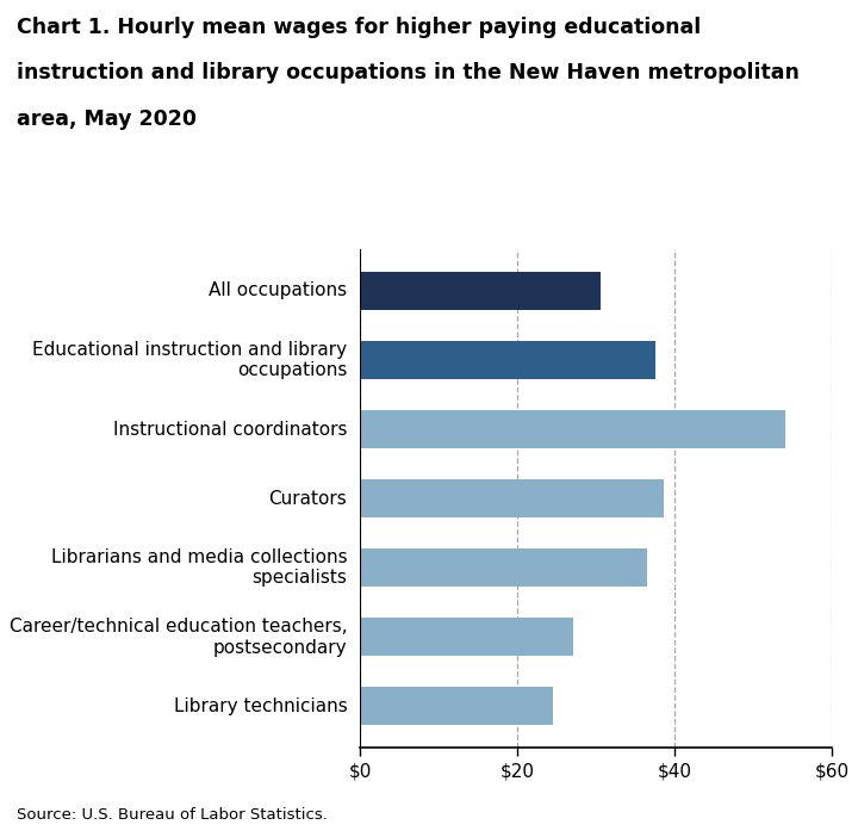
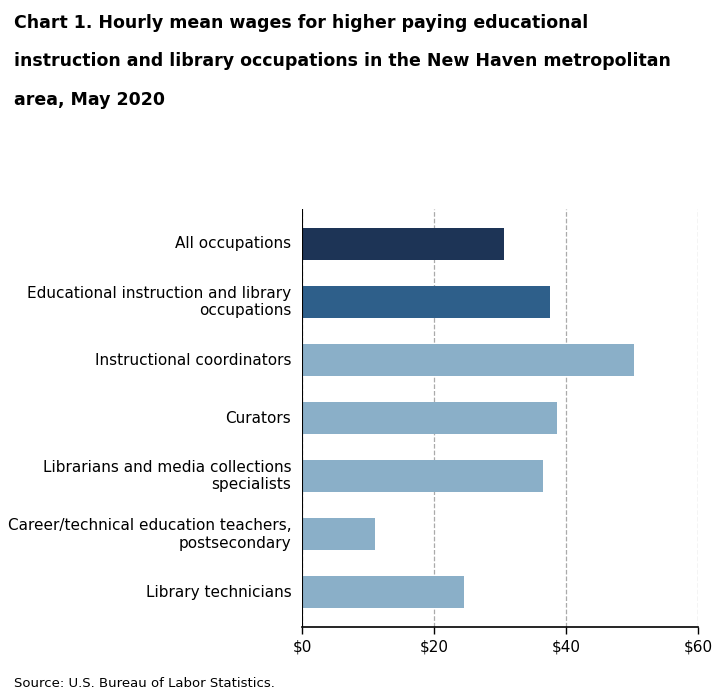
Instructional coordinators: $54.0 -> $50.2
Career/technical education teachers, postsecondary: $27.0 -> $11.0
